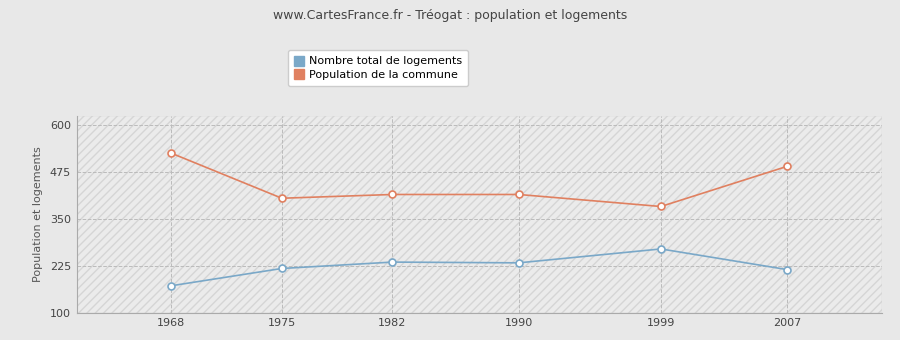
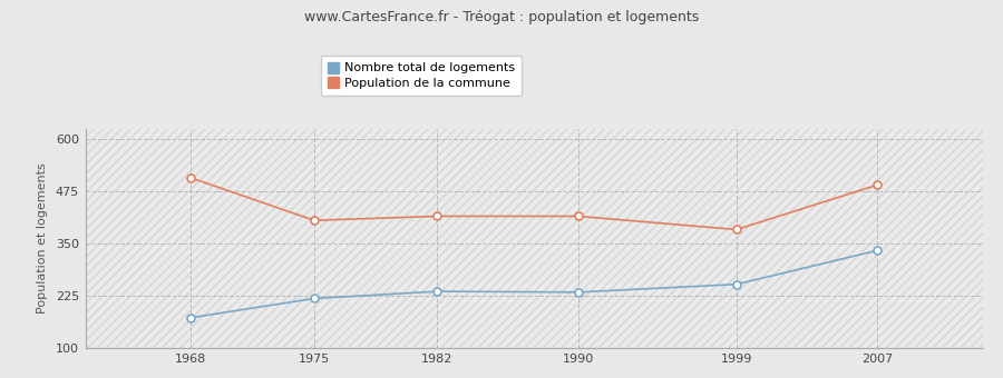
Population de la commune/1968: 525 -> 507
Nombre total de logements/1999: 270 -> 252
Nombre total de logements/2007: 215 -> 333
